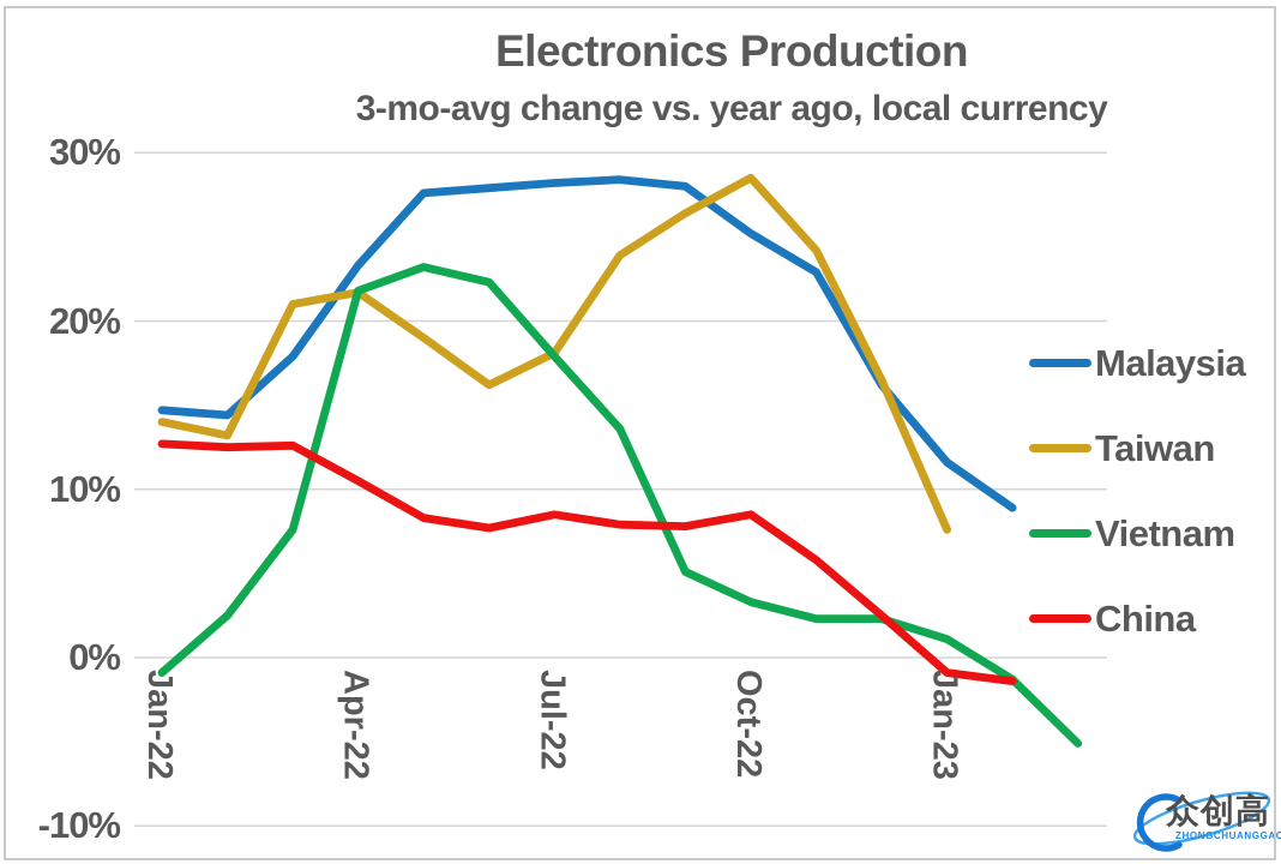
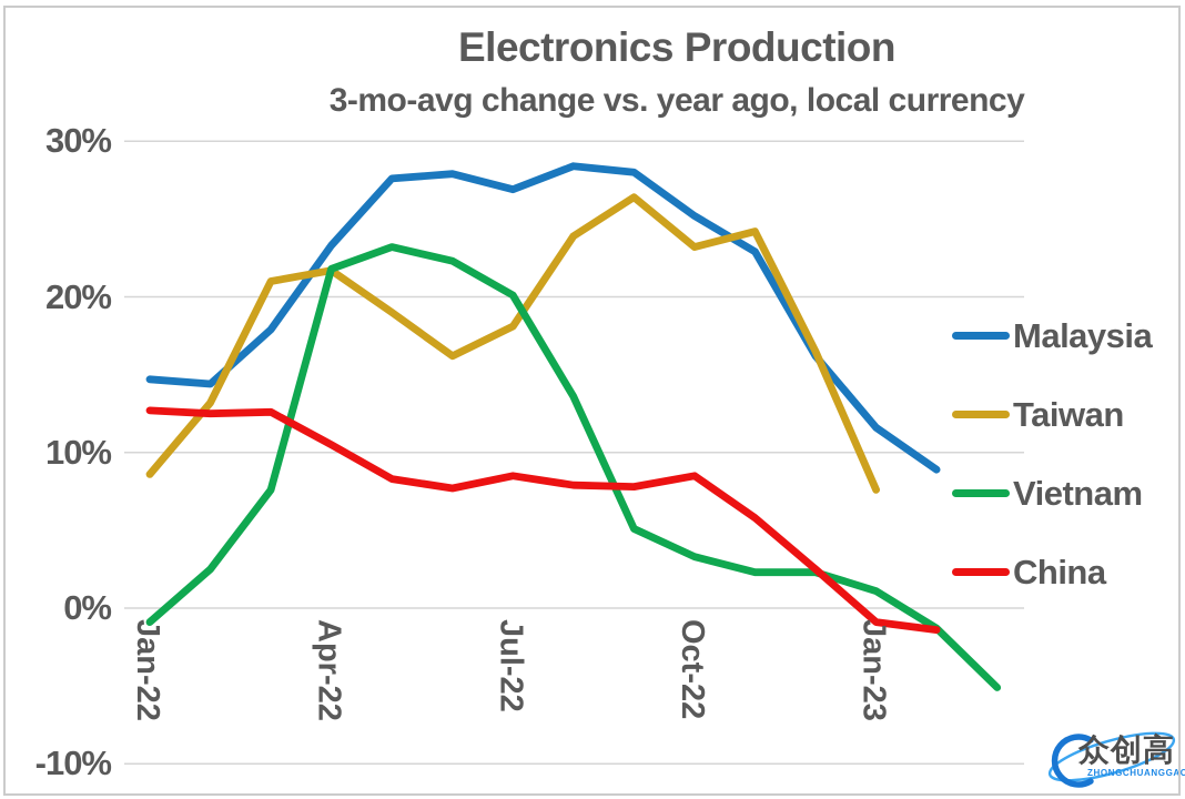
Taiwan/Jan-22: 14.0% -> 8.6%
Malaysia/Jul-22: 28.2% -> 26.9%
Vietnam/Jul-22: 17.9% -> 20.1%
Taiwan/Oct-22: 28.5% -> 23.2%
